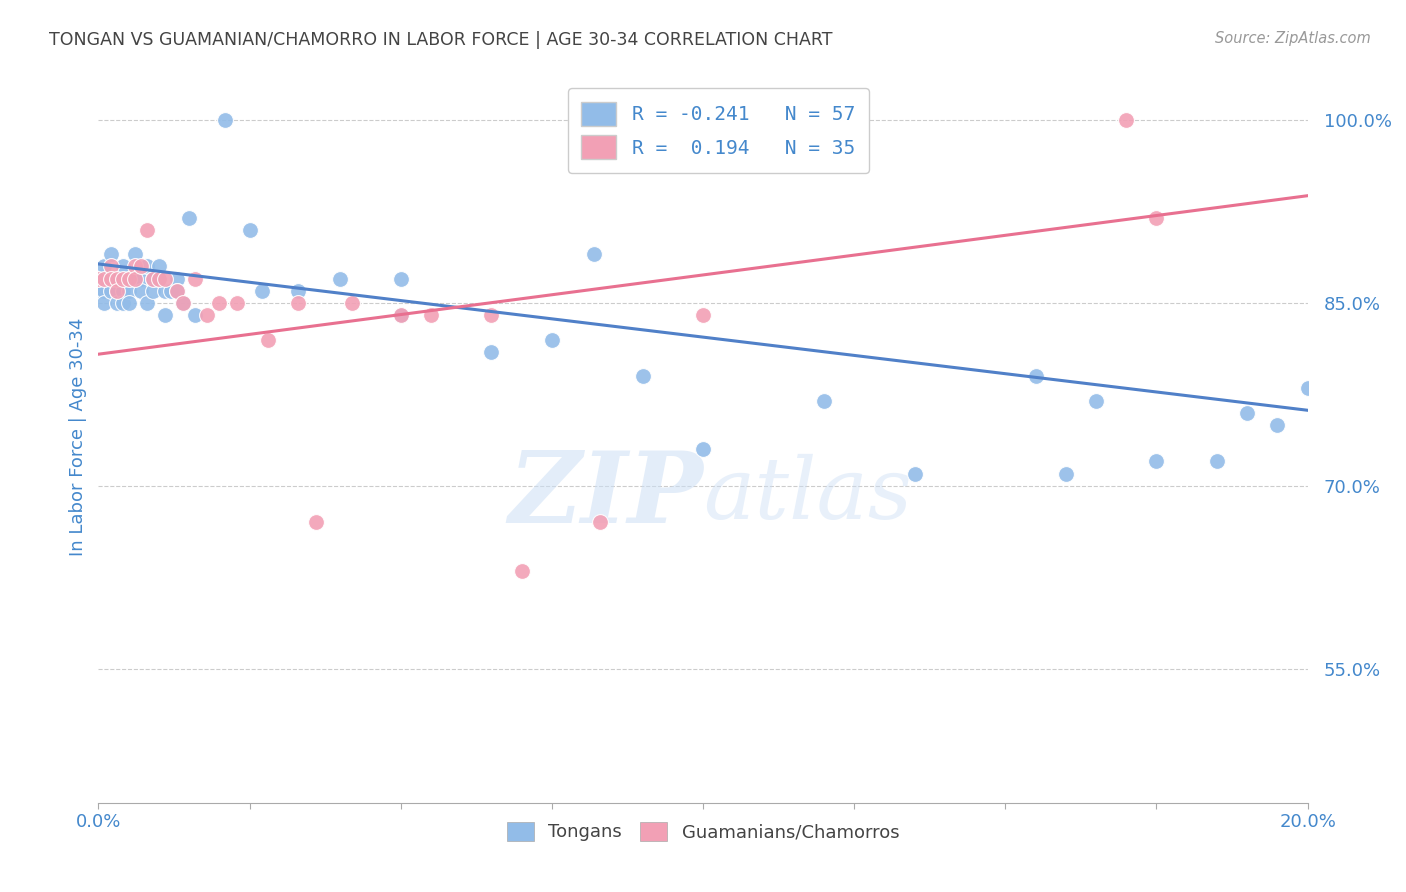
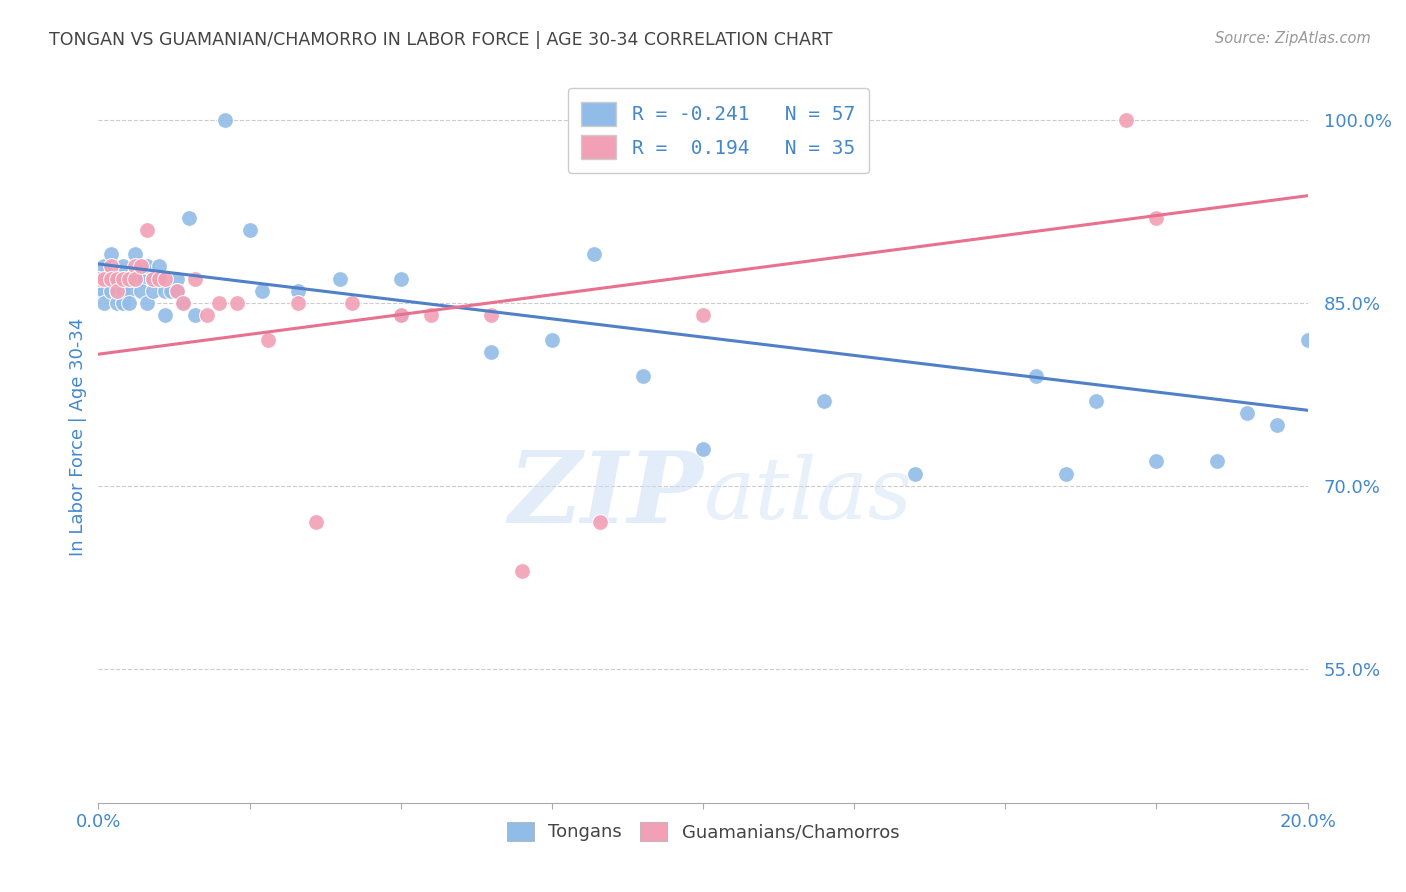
Tongans/20.0%: 78% -> 82%
